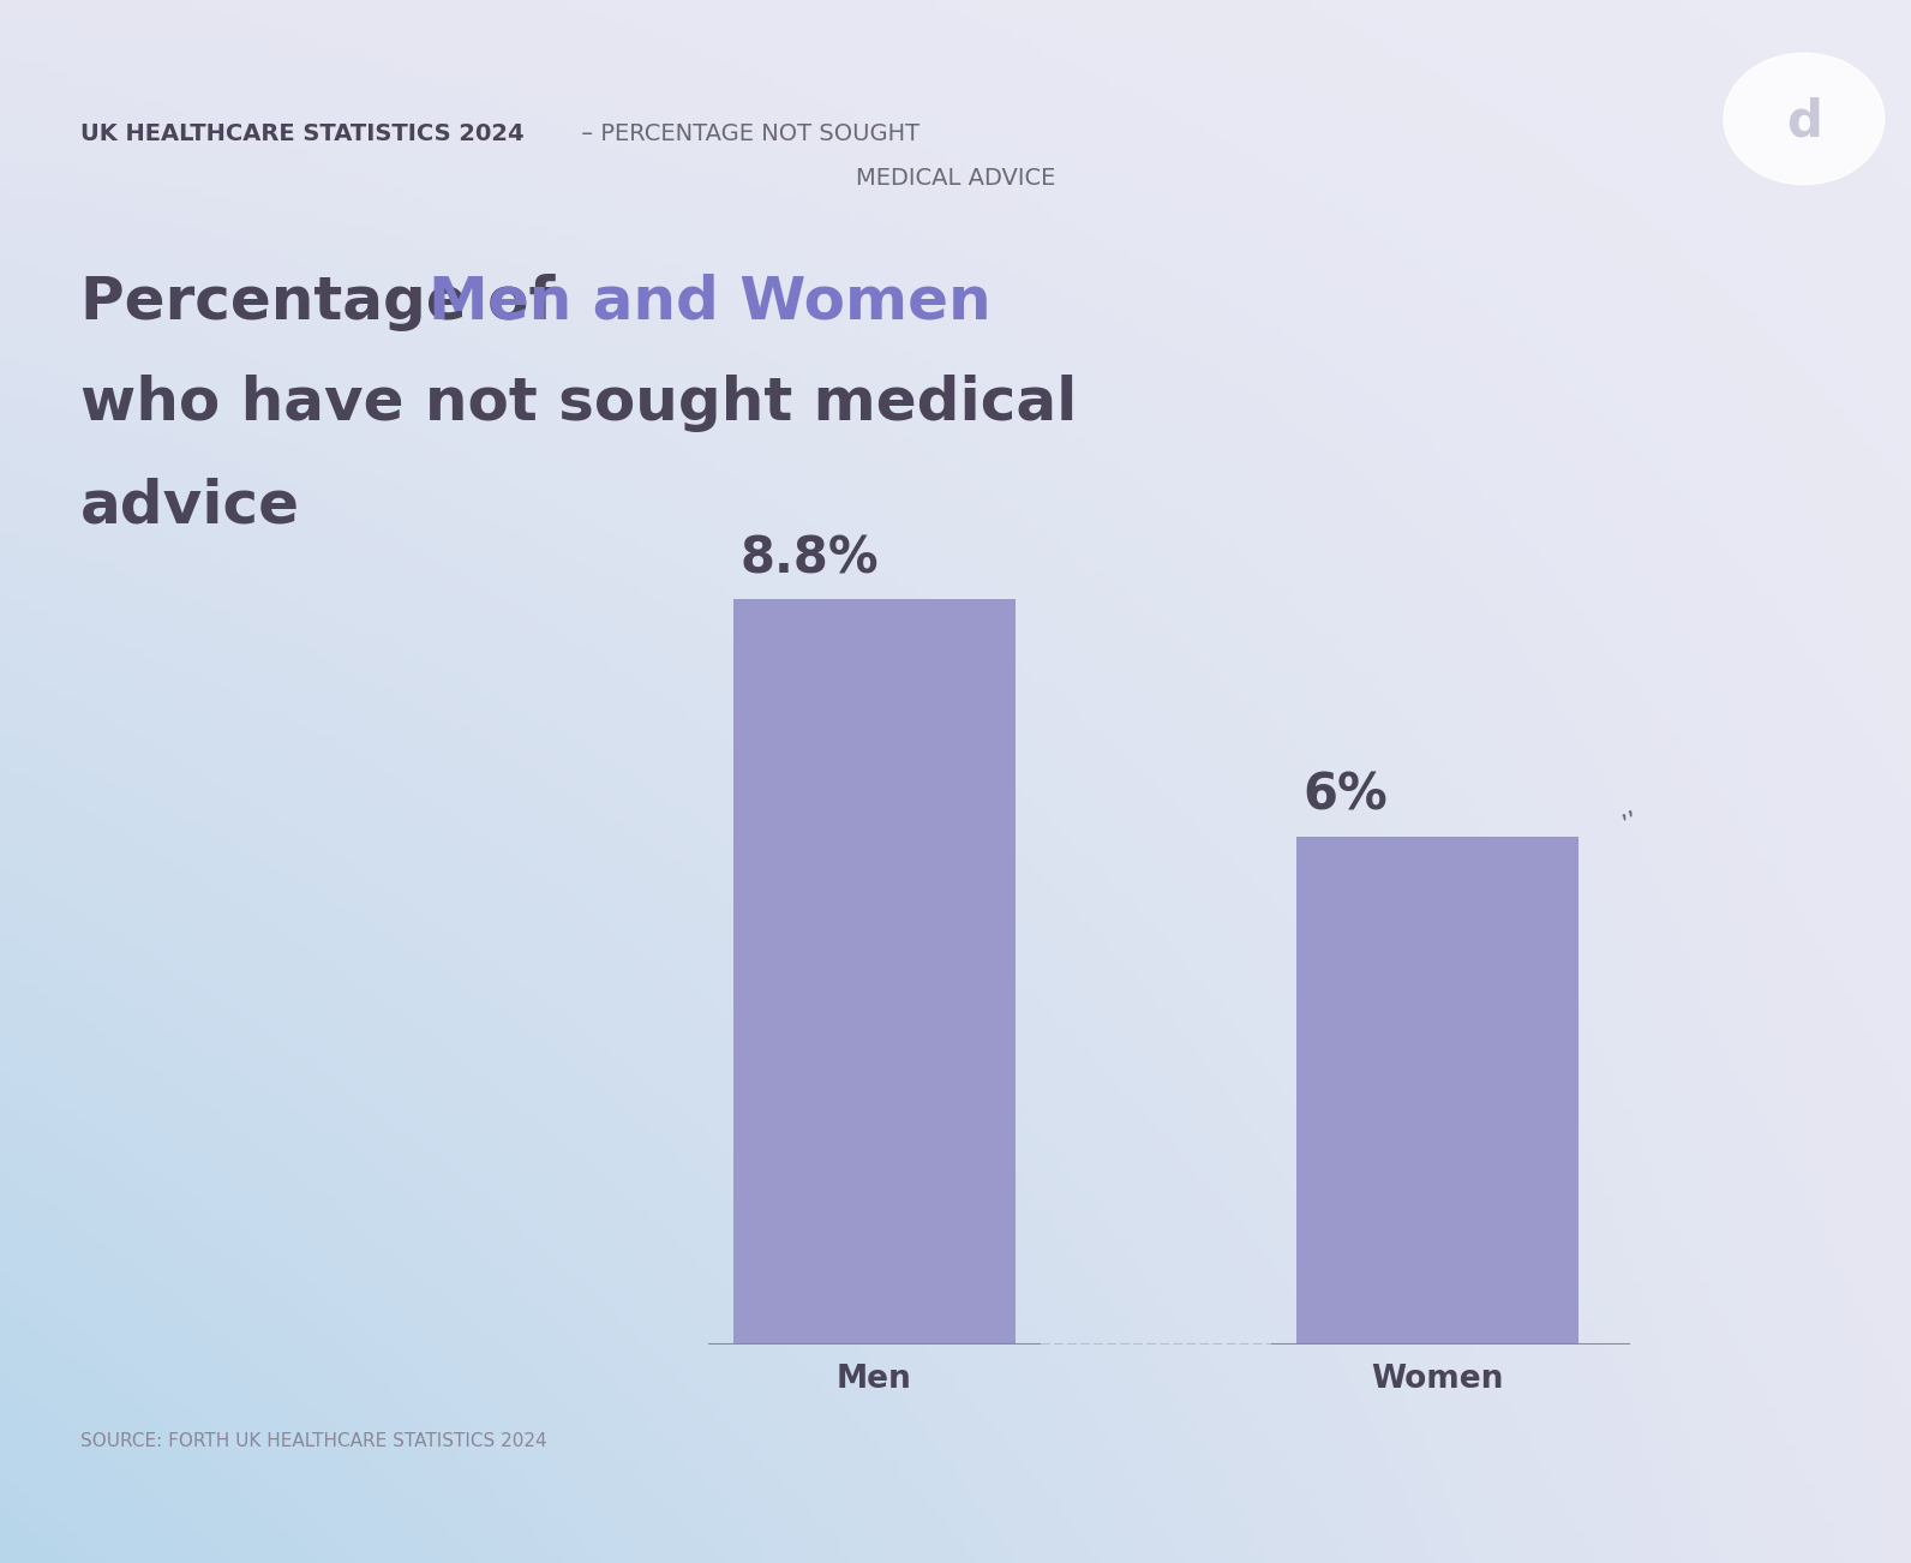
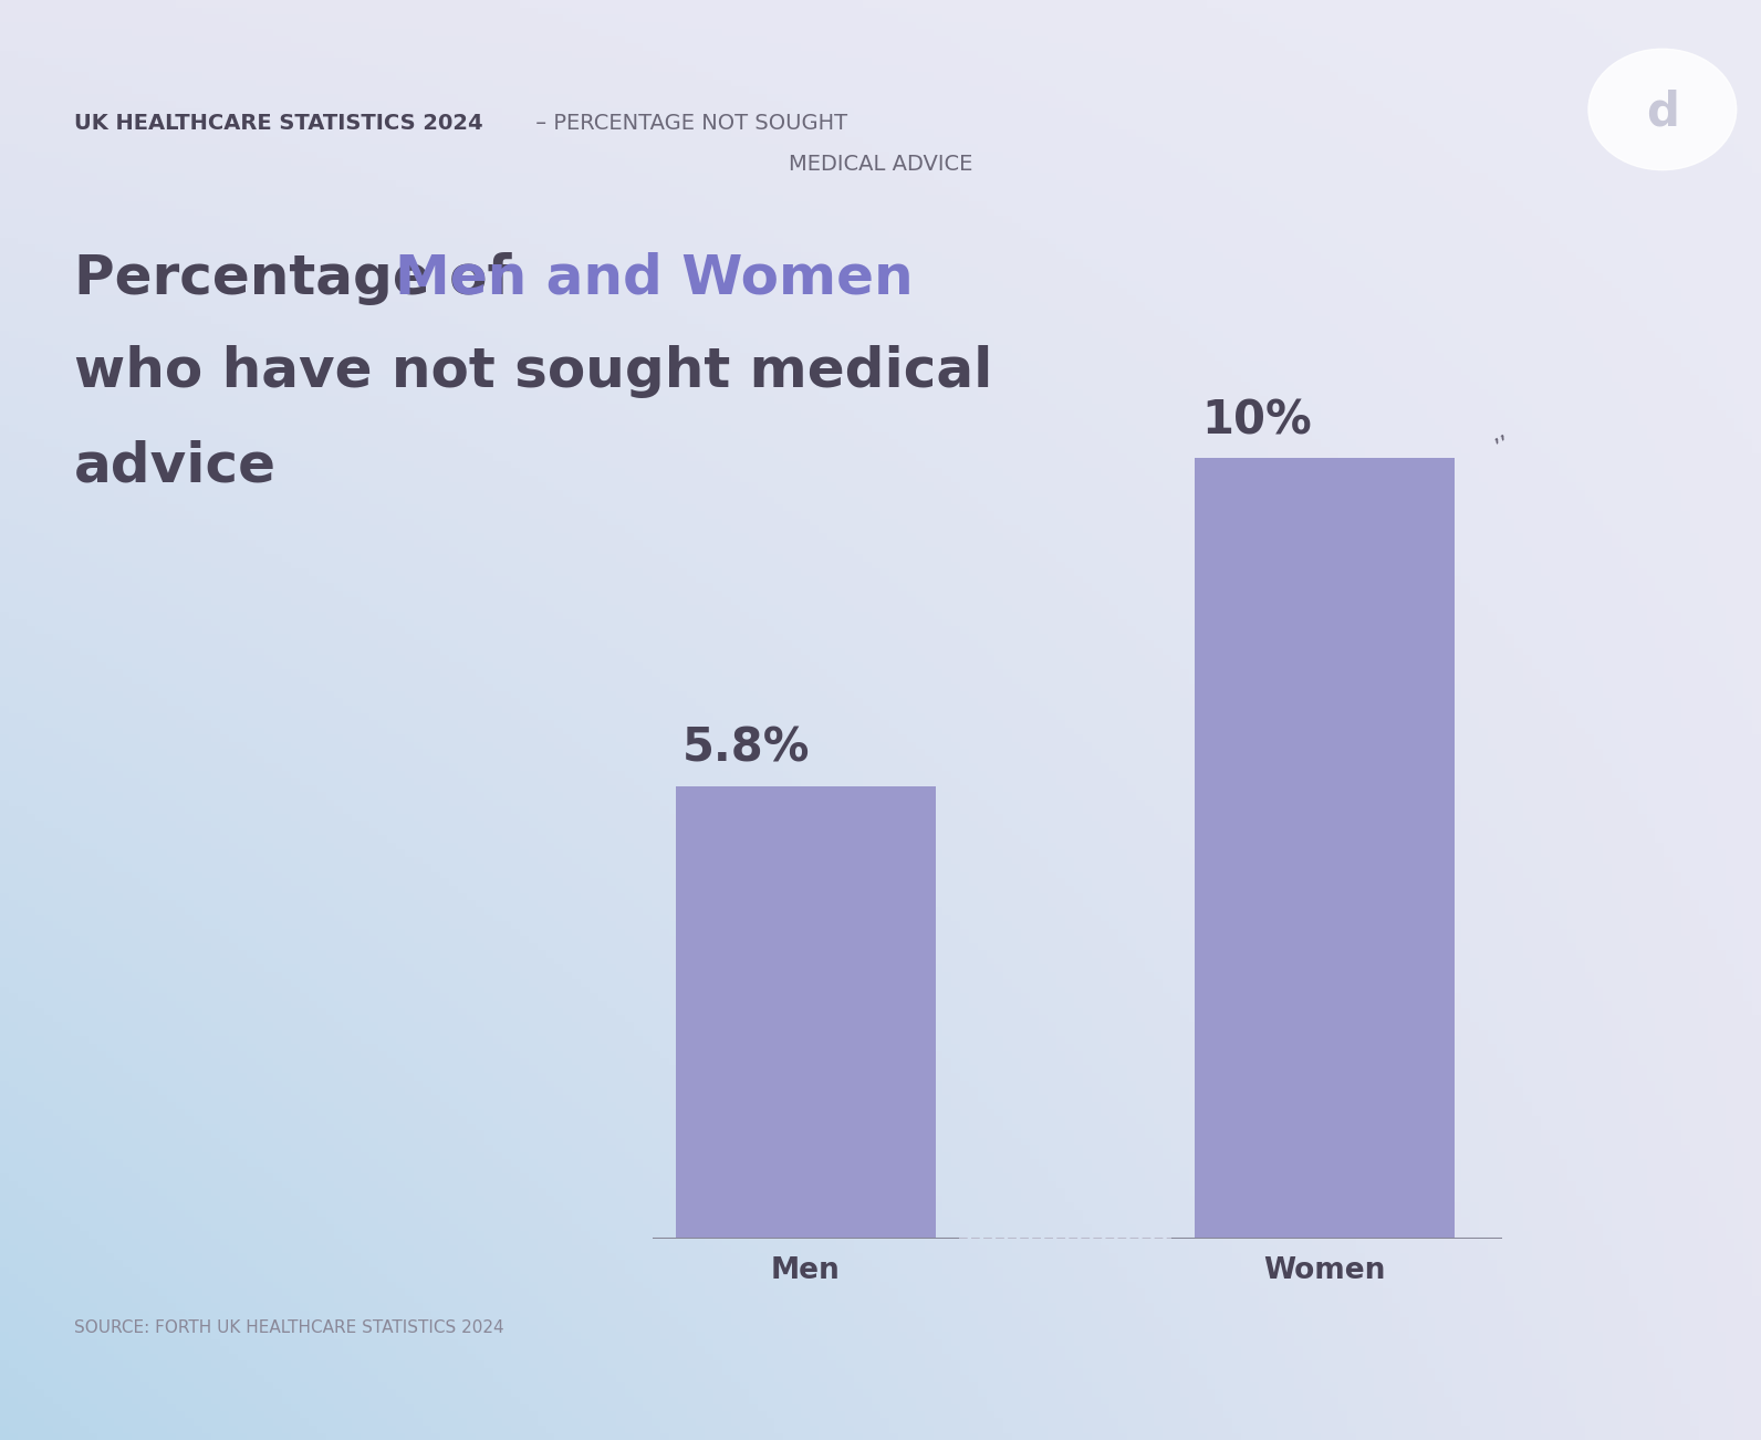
Men: 8.8% -> 5.8%
Women: 6% -> 10%
